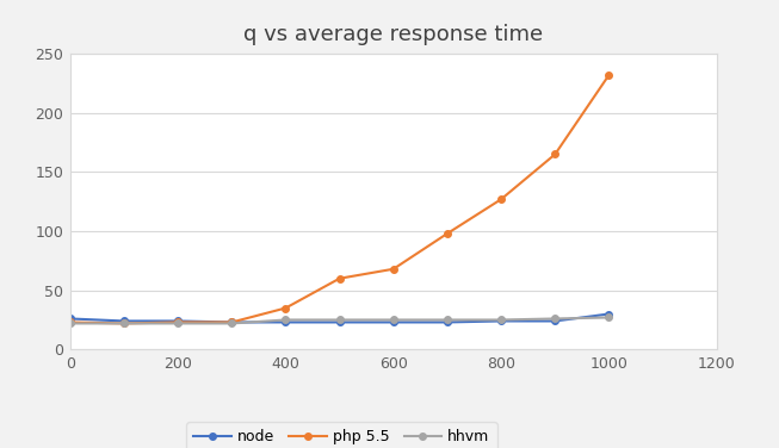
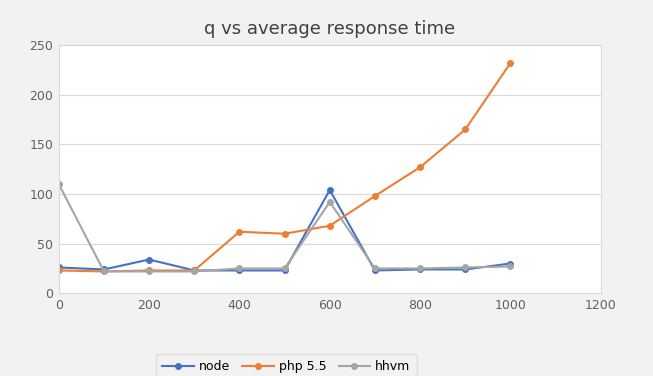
hhvm/0: 22 -> 110
node/200: 24 -> 34
php 5.5/400: 35 -> 62
node/600: 23 -> 104
hhvm/600: 25 -> 92
